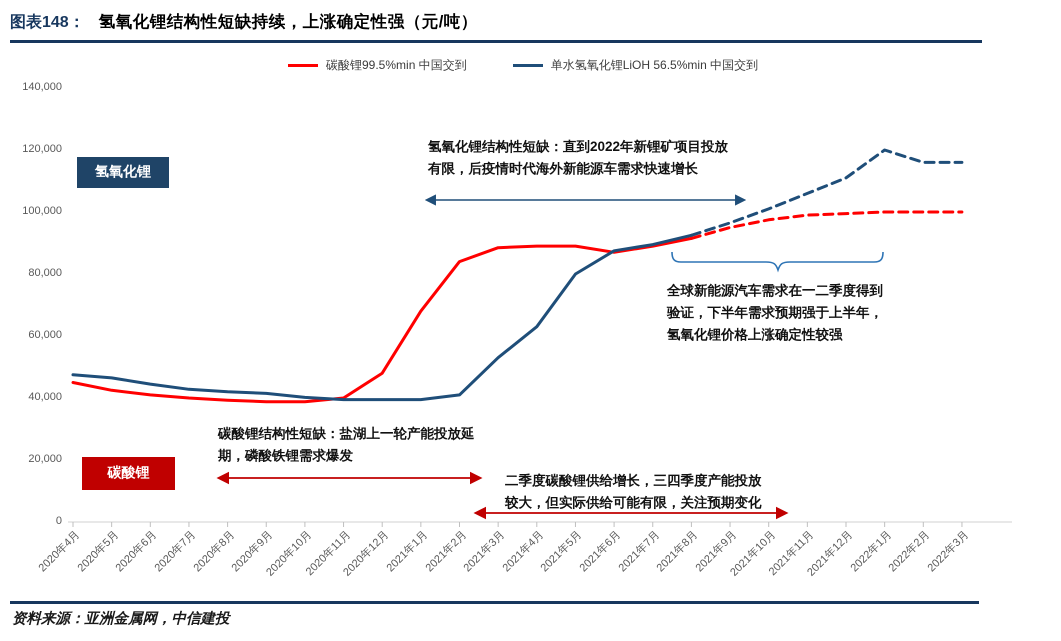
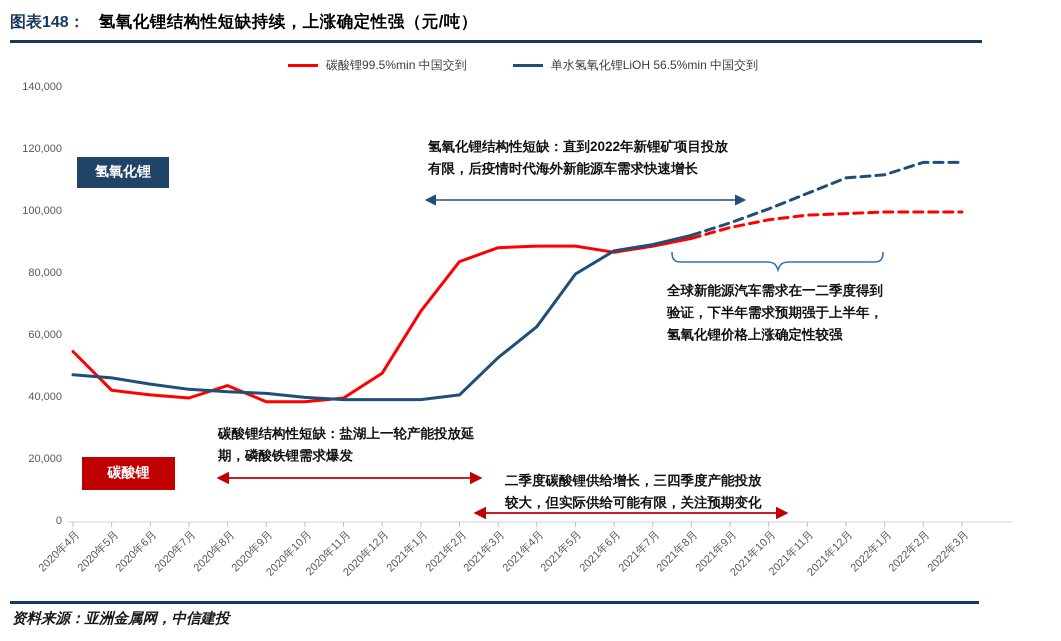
碳酸锂99.5%min 中国交到/2020年4月: 45000 -> 55000
碳酸锂99.5%min 中国交到/2020年8月: 39000 -> 44000
单水氢氧化锂LiOH 56.5%min 中国交到/2022年1月: 120000 -> 112000
